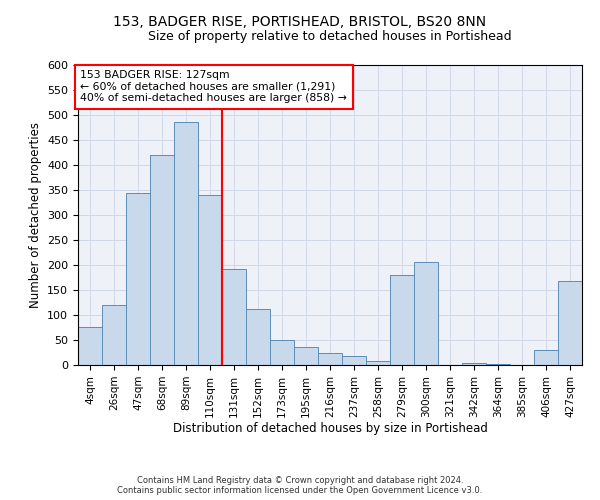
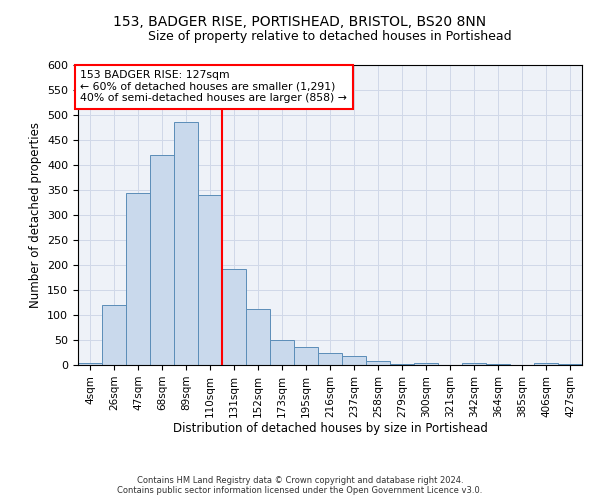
4sqm: 76 -> 5
279sqm: 180 -> 2
300sqm: 206 -> 4
406sqm: 30 -> 4
427sqm: 168 -> 2
